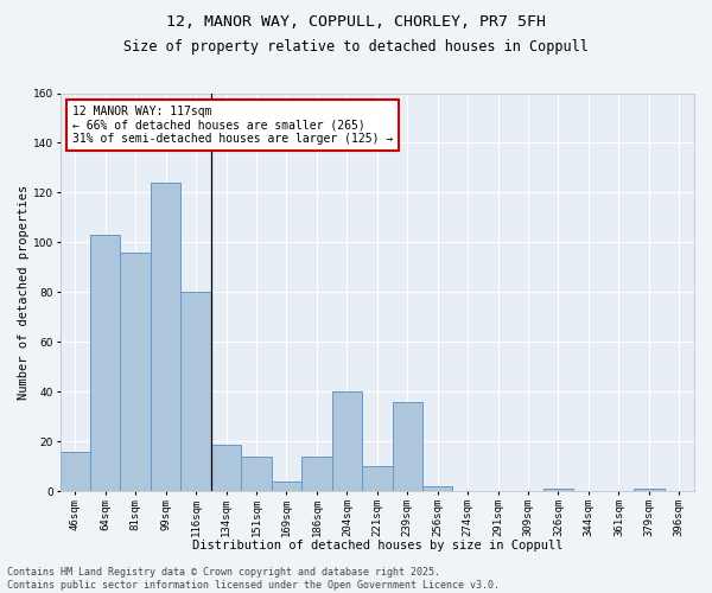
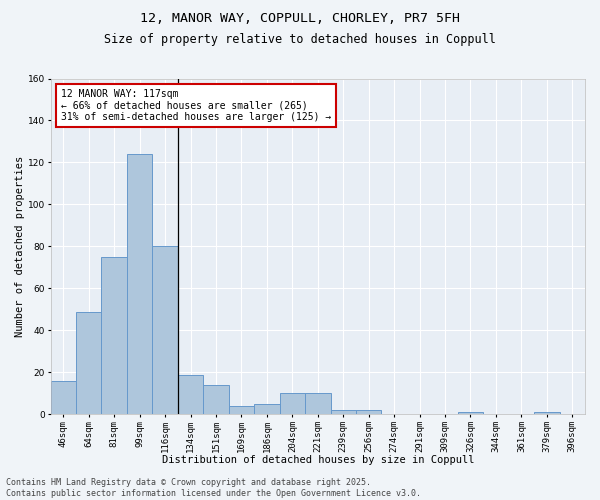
64sqm: 103 -> 49
81sqm: 96 -> 75
186sqm: 14 -> 5
204sqm: 40 -> 10
239sqm: 36 -> 2
